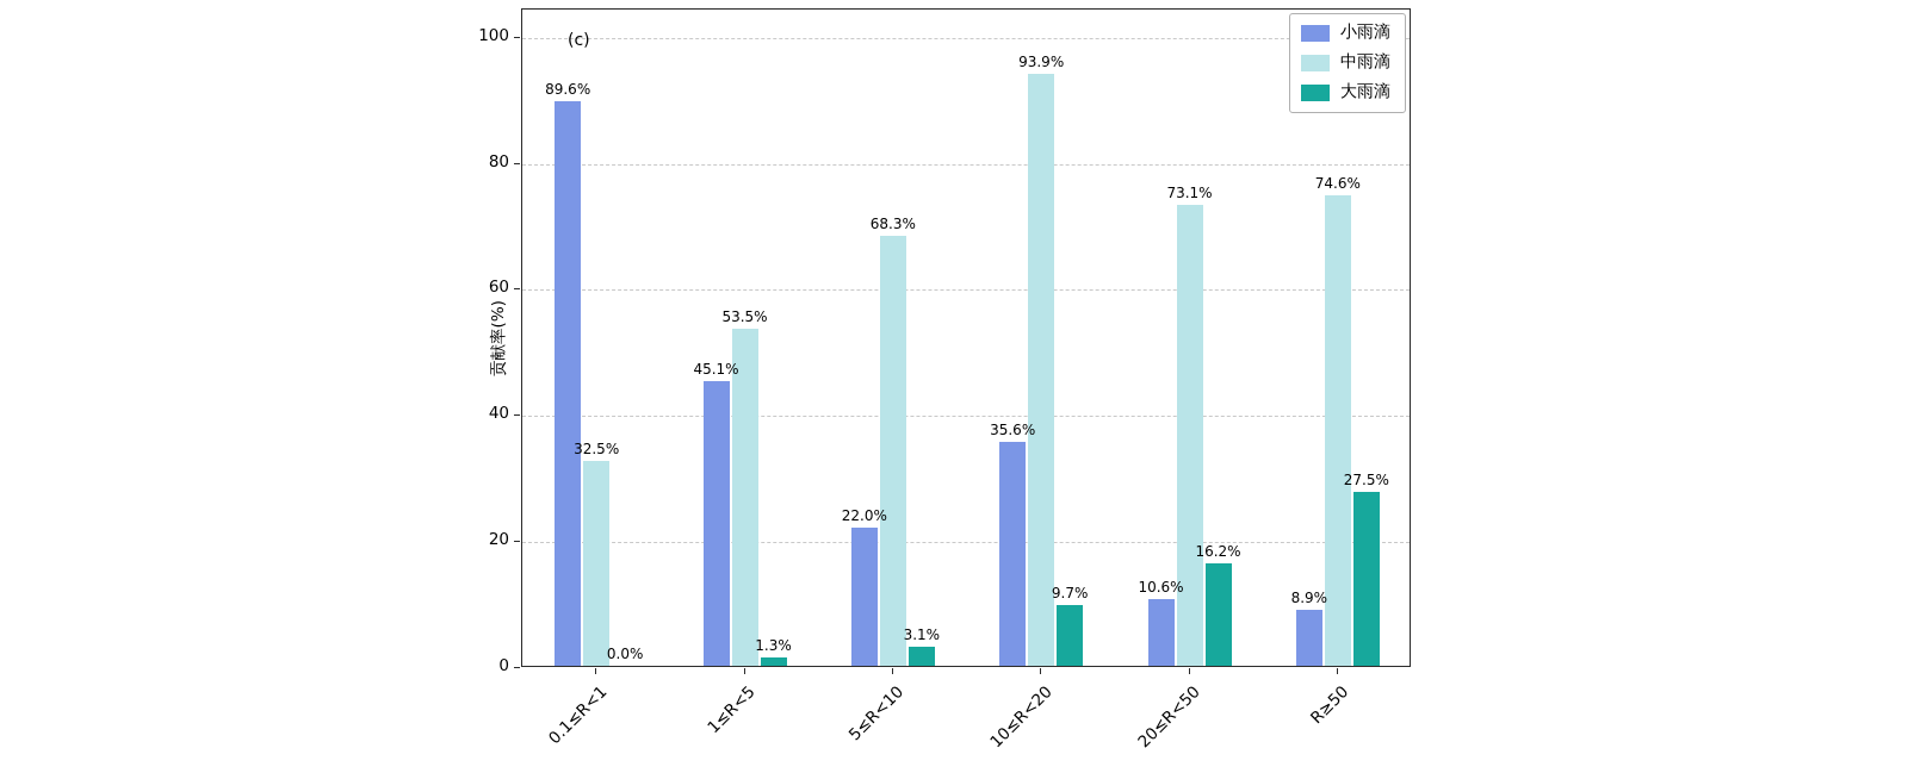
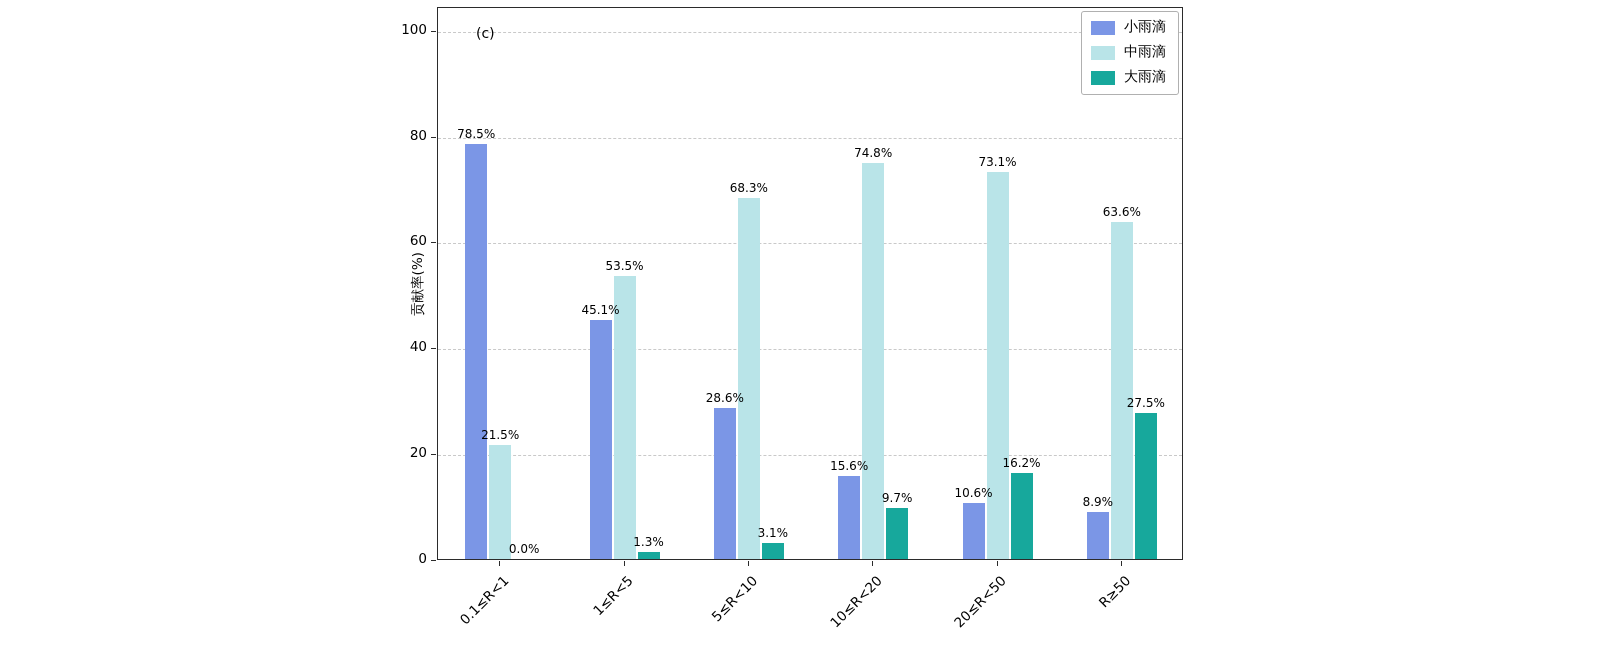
小雨滴/0.1≤R<1: 89.6% -> 78.5%
中雨滴/0.1≤R<1: 32.5% -> 21.5%
小雨滴/5≤R<10: 22.0% -> 28.6%
小雨滴/10≤R<20: 35.6% -> 15.6%
中雨滴/10≤R<20: 93.9% -> 74.8%
中雨滴/R≥50: 74.6% -> 63.6%
